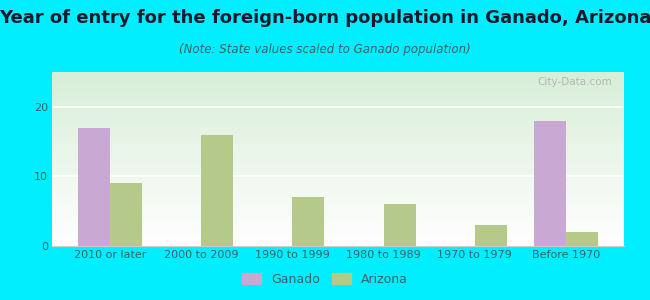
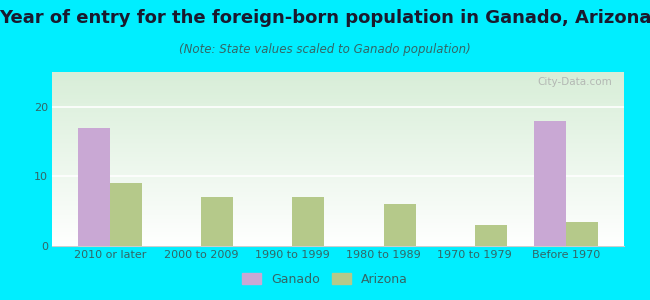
Arizona/2000 to 2009: 16.0 -> 7.0
Arizona/Before 1970: 2.0 -> 3.5
